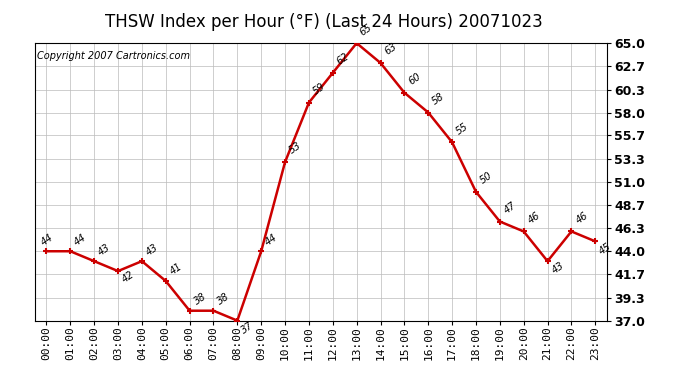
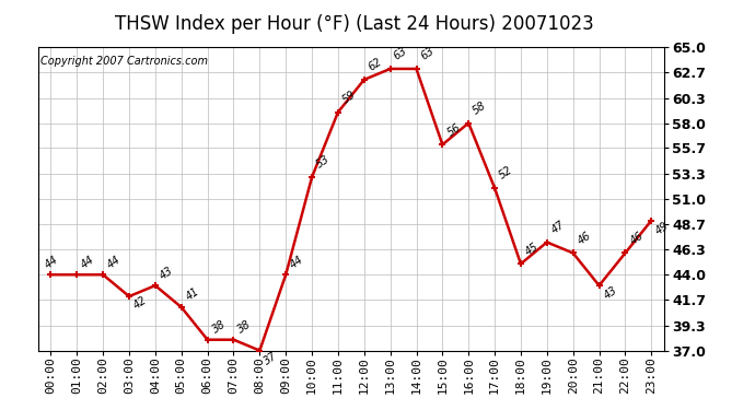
02:00: 43 -> 44
13:00: 65 -> 63
15:00: 60 -> 56
17:00: 55 -> 52
18:00: 50 -> 45
23:00: 45 -> 49
